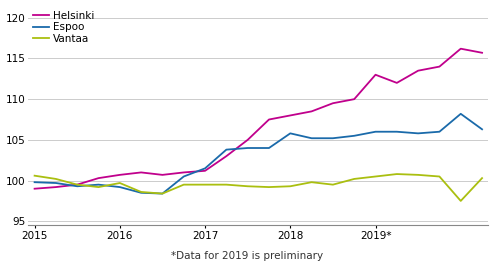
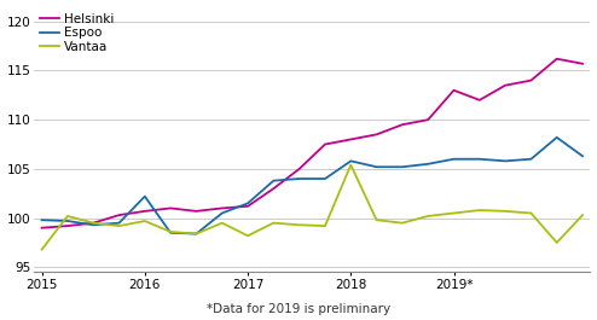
Vantaa/2015: 100.6 -> 96.8
Espoo/2016: 99.2 -> 102.2
Vantaa/2017: 99.5 -> 98.2
Vantaa/2018: 99.3 -> 105.4
